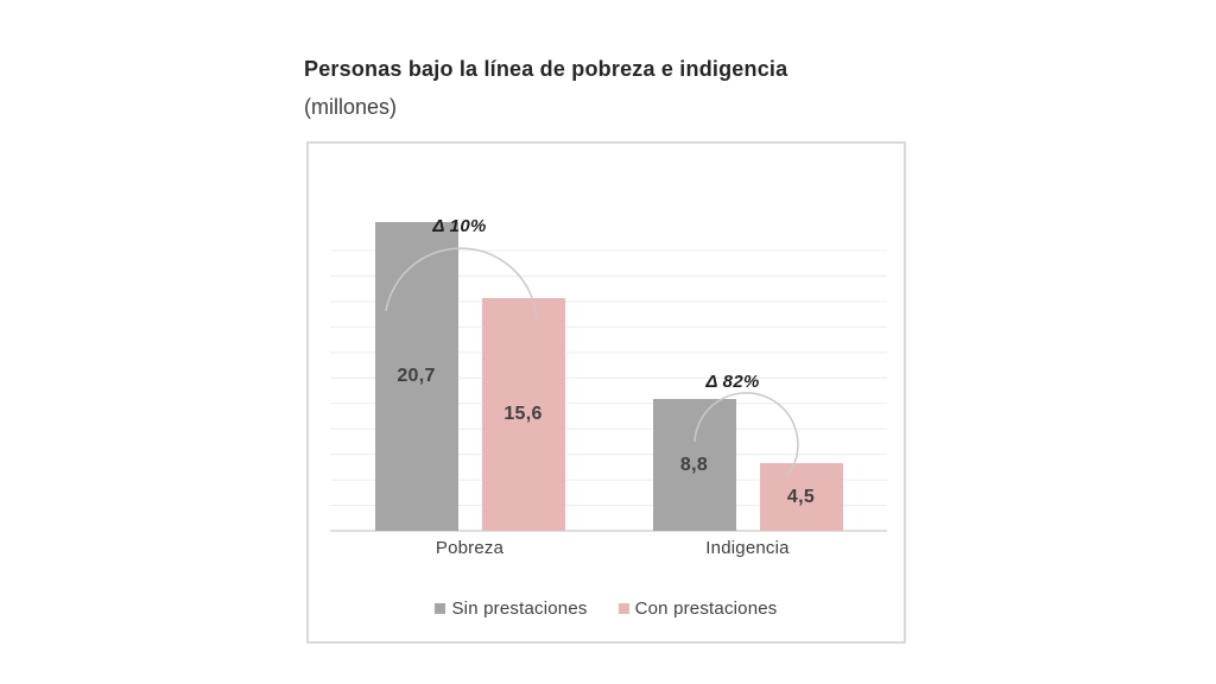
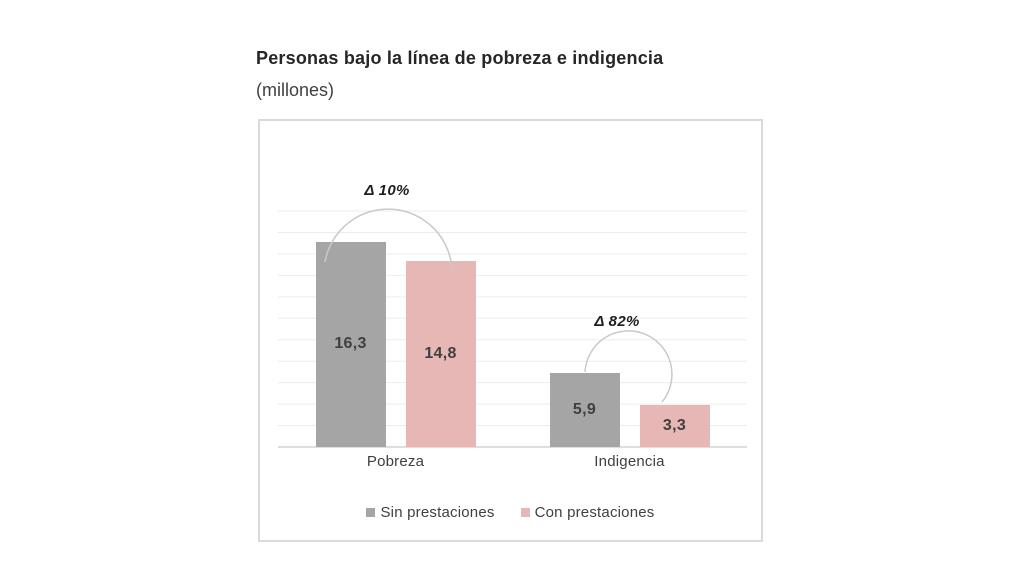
Sin prestaciones/Pobreza: 20,7 -> 16,3
Con prestaciones/Pobreza: 15,6 -> 14,8
Sin prestaciones/Indigencia: 8,8 -> 5,9
Con prestaciones/Indigencia: 4,5 -> 3,3
